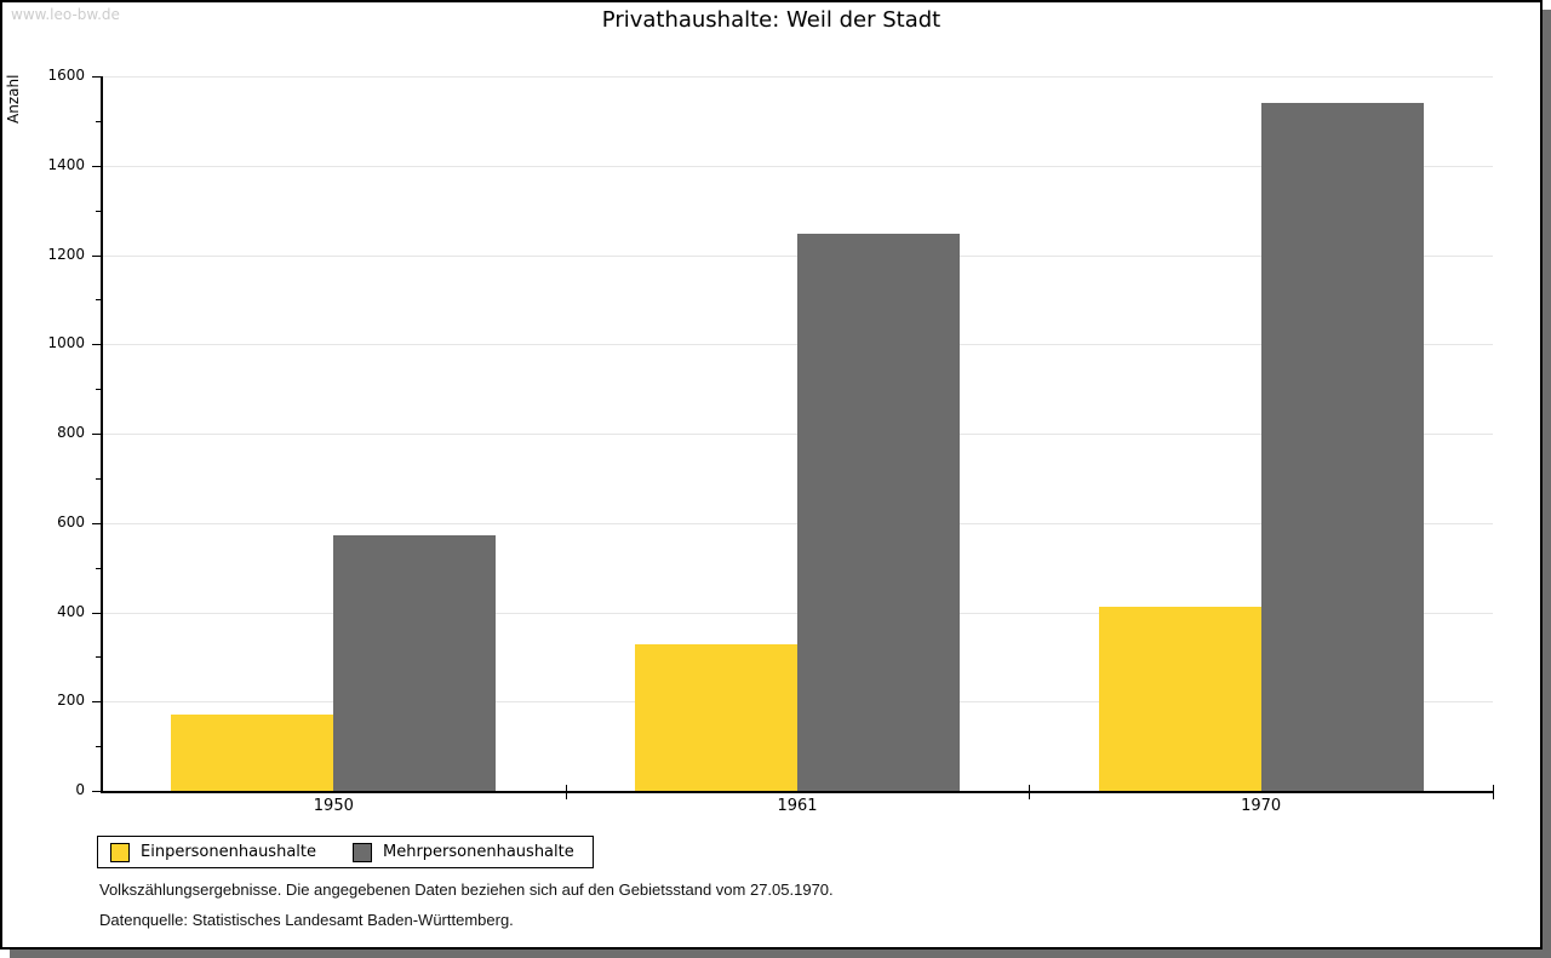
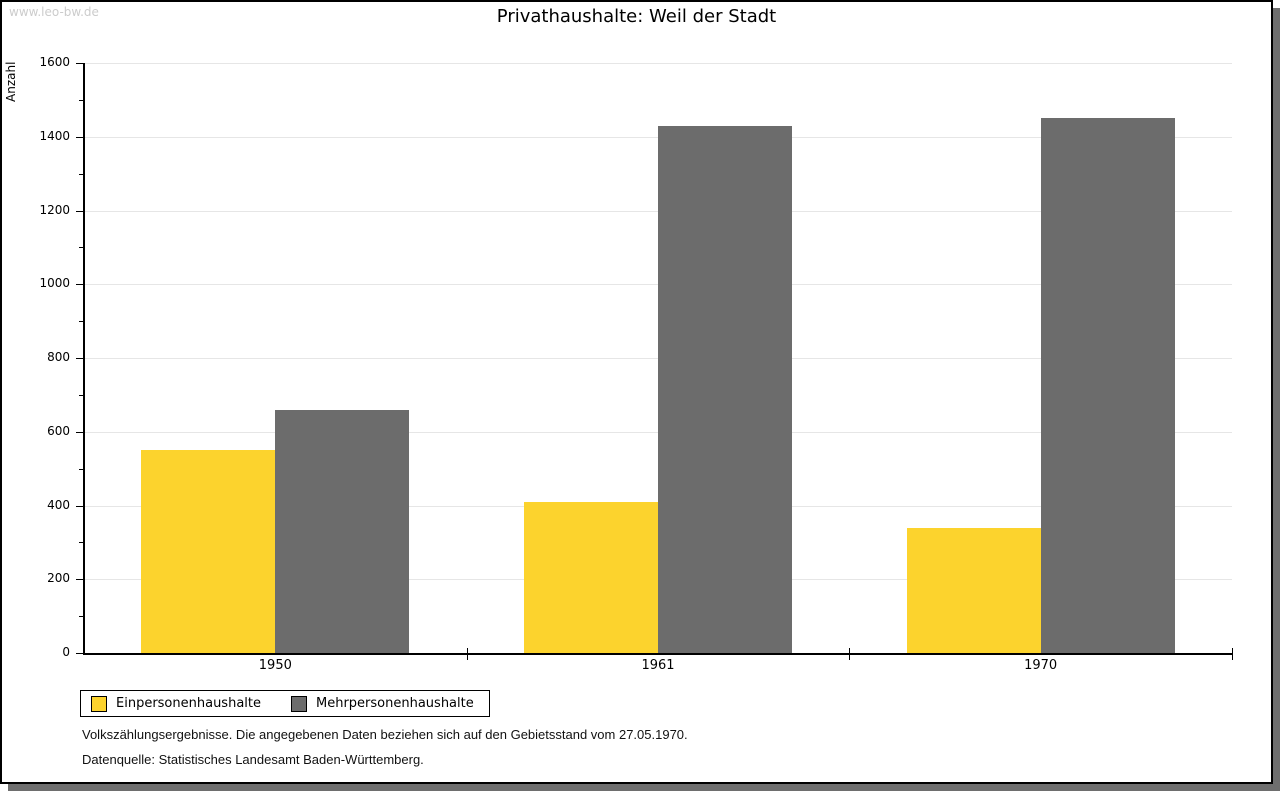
Einpersonenhaushalte/1950: 170 -> 550
Mehrpersonenhaushalte/1950: 570 -> 660
Einpersonenhaushalte/1961: 330 -> 410
Mehrpersonenhaushalte/1961: 1250 -> 1430
Einpersonenhaushalte/1970: 410 -> 340
Mehrpersonenhaushalte/1970: 1540 -> 1450
